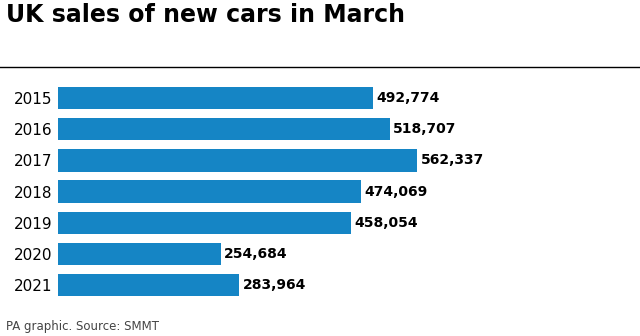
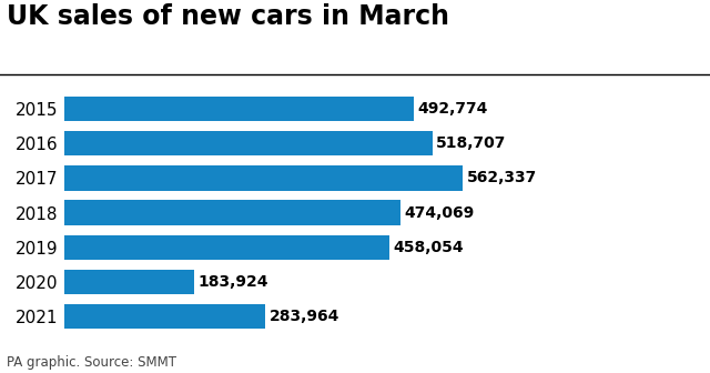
2020: 254,684 -> 183,924
